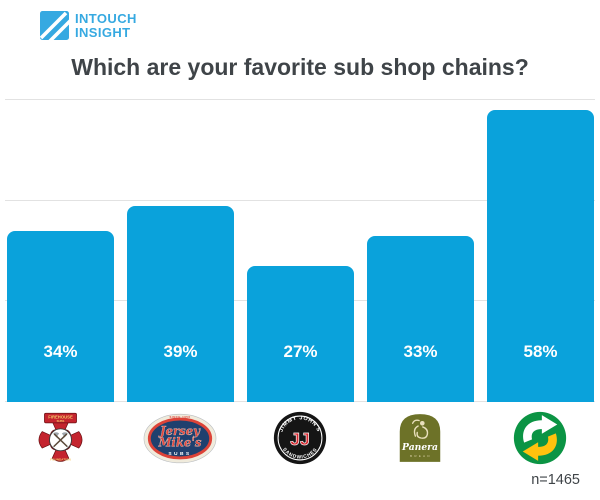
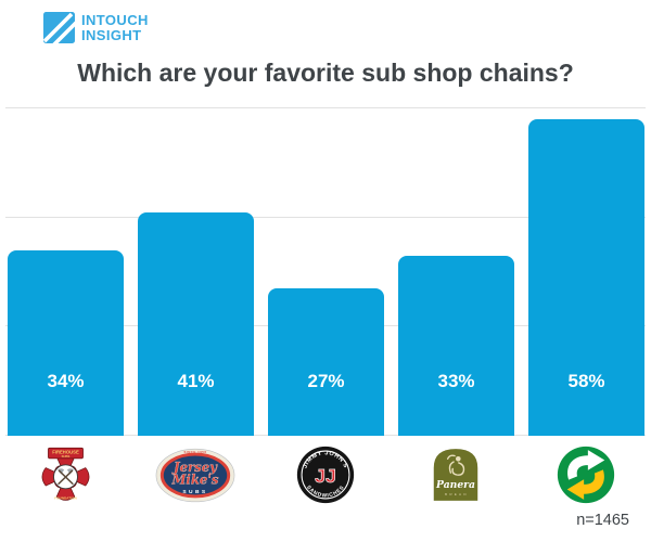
Jersey Mike's: 39% -> 41%
